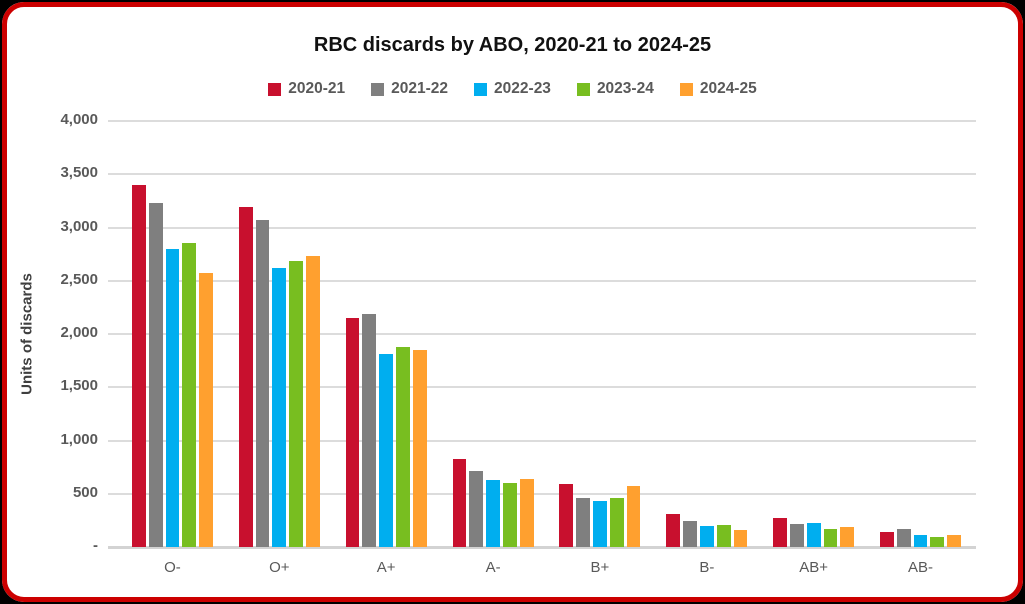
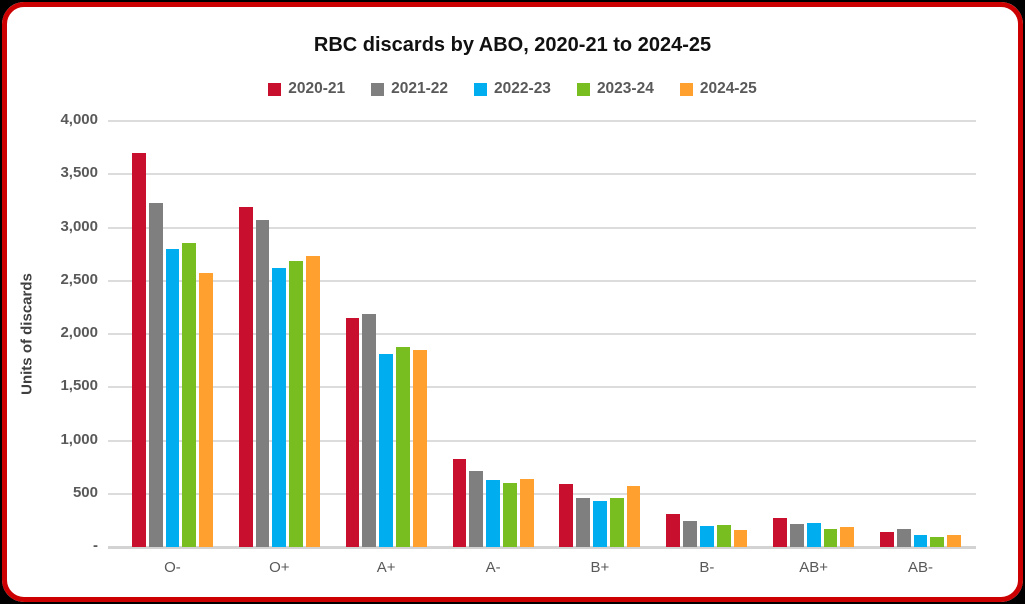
2020-21/O-: 3400 -> 3700
